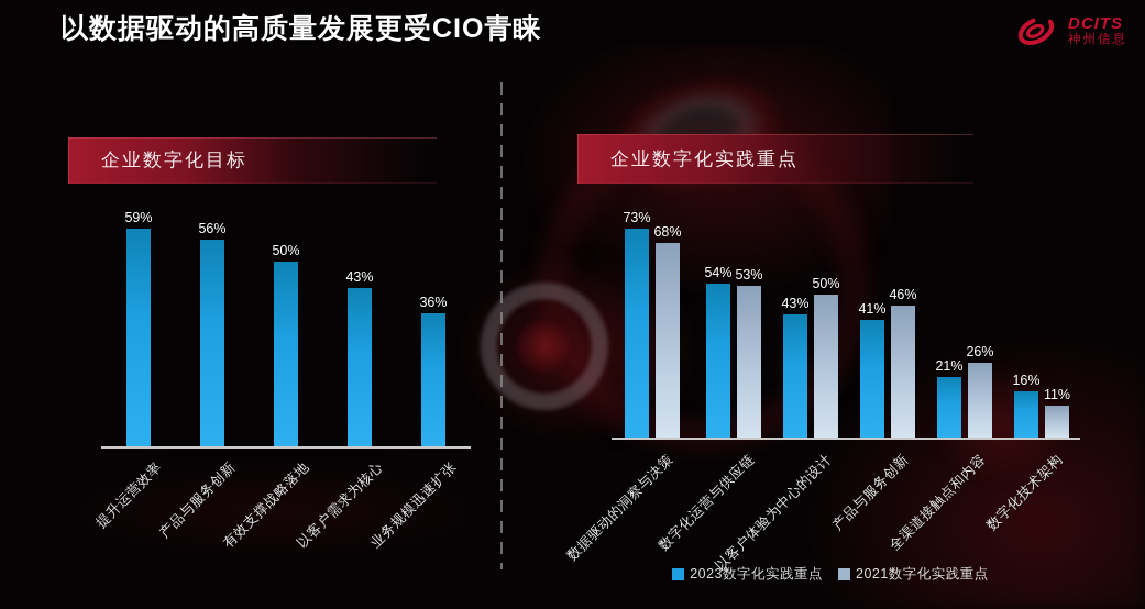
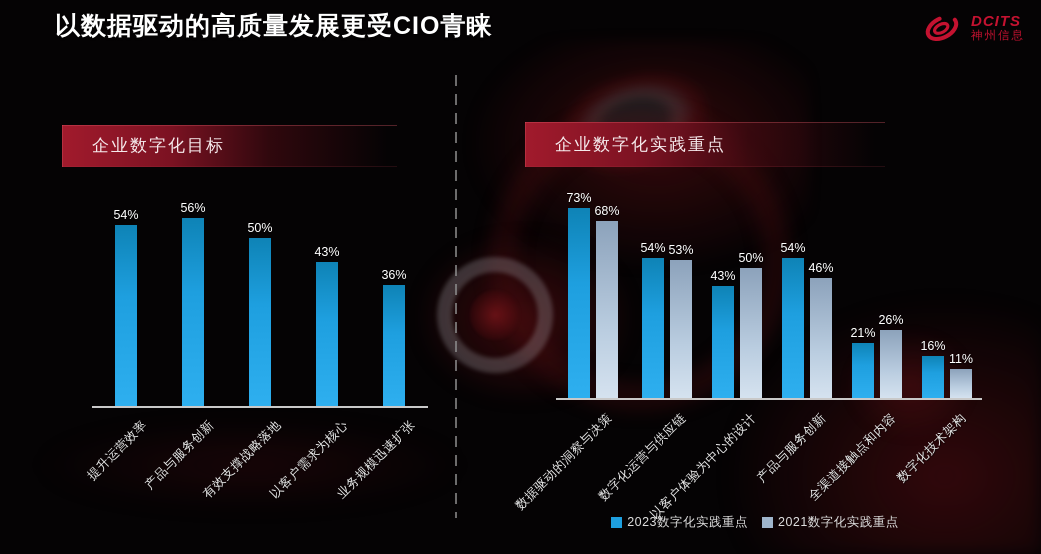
企业数字化目标/提升运营效率: 59% -> 54%
企业数字化实践重点/2023数字化实践重点/产品与服务创新: 41% -> 54%
